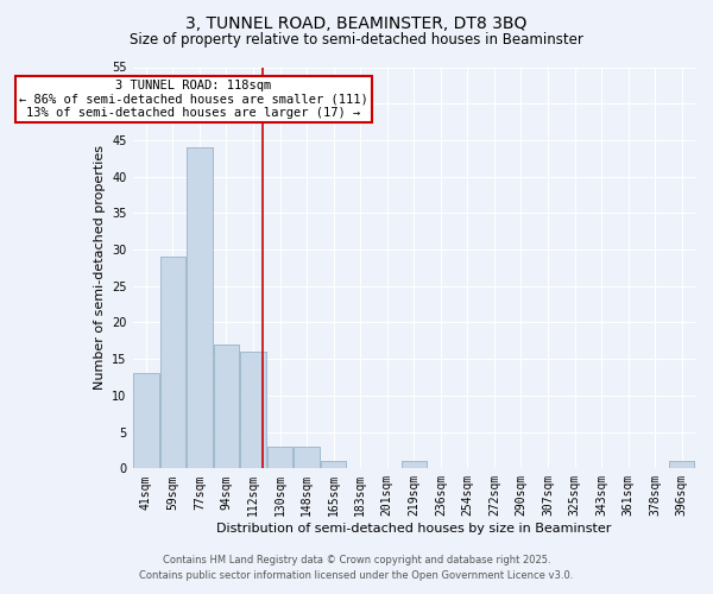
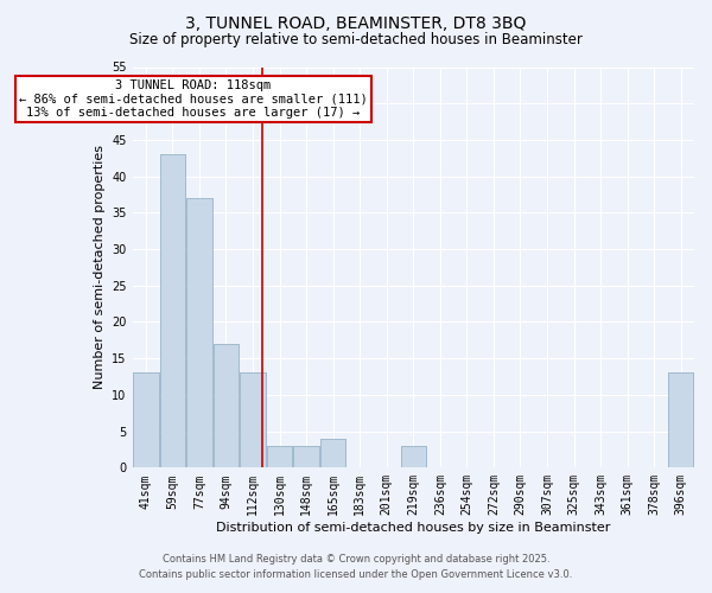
59sqm: 29 -> 43
77sqm: 44 -> 37
112sqm: 16 -> 13
165sqm: 1 -> 4
219sqm: 1 -> 3
396sqm: 1 -> 13
